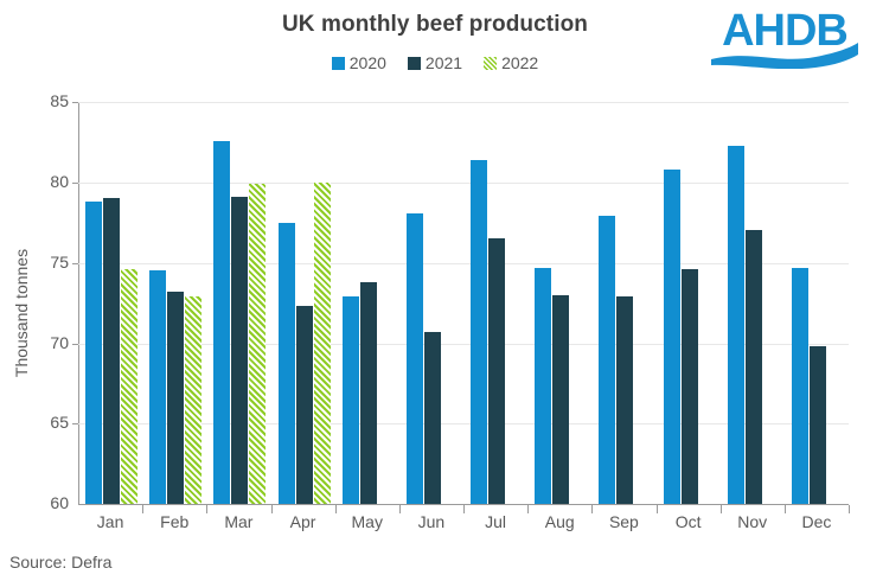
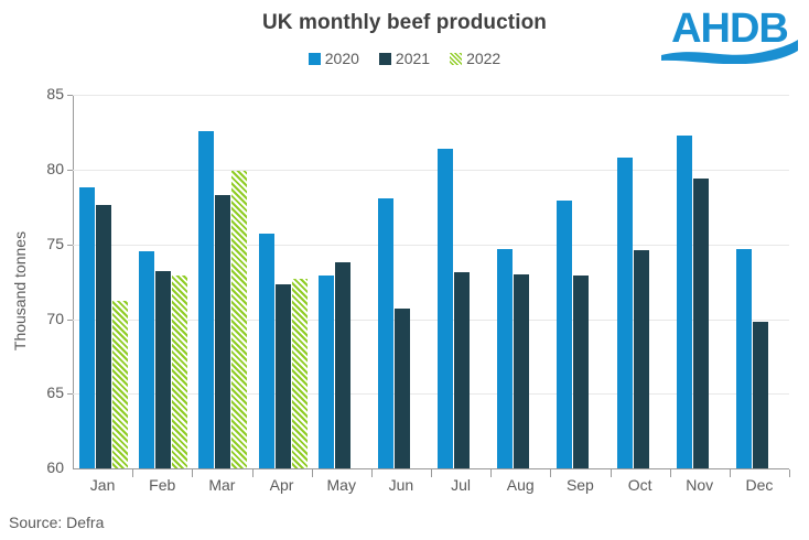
2021/Jan: 79.0 -> 77.6
2022/Jan: 74.6 -> 71.2
2021/Mar: 79.1 -> 78.3
2020/Apr: 77.5 -> 75.7
2022/Apr: 80.0 -> 72.7
2021/Jul: 76.5 -> 73.1
2021/Nov: 77.0 -> 79.4
